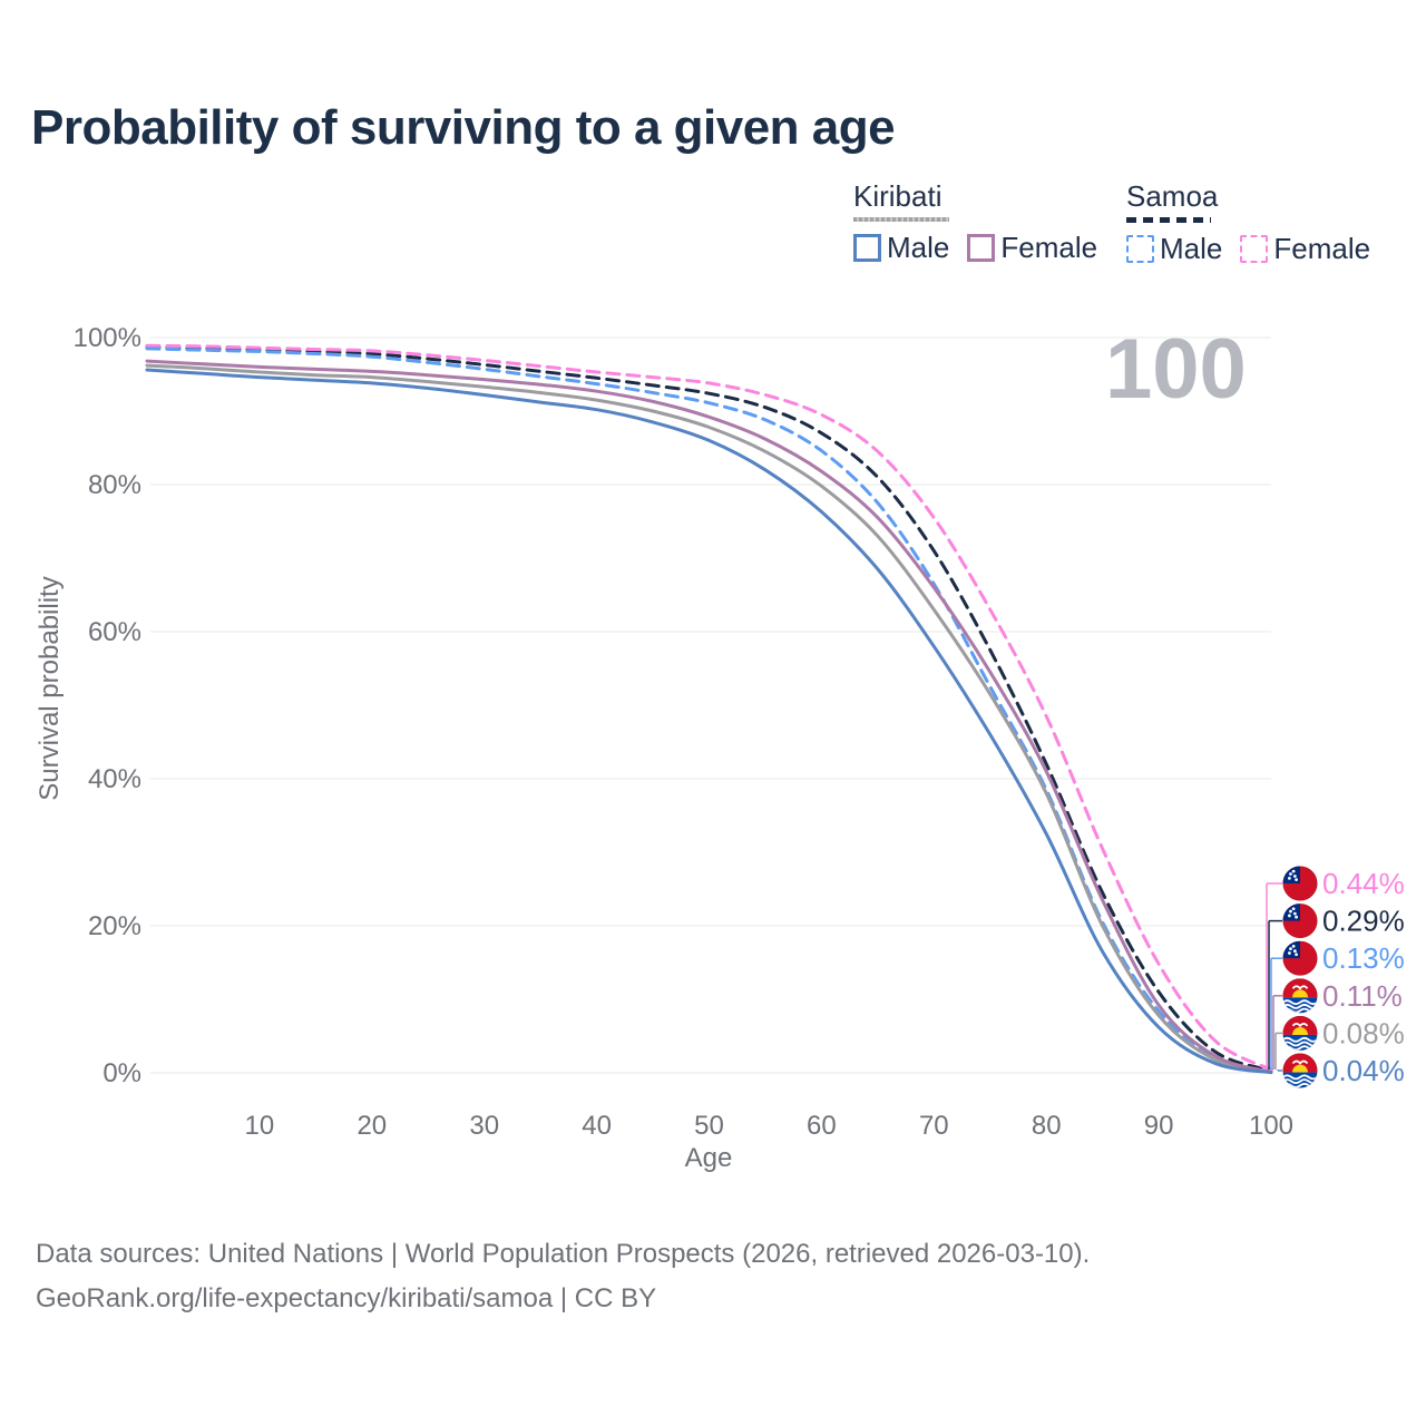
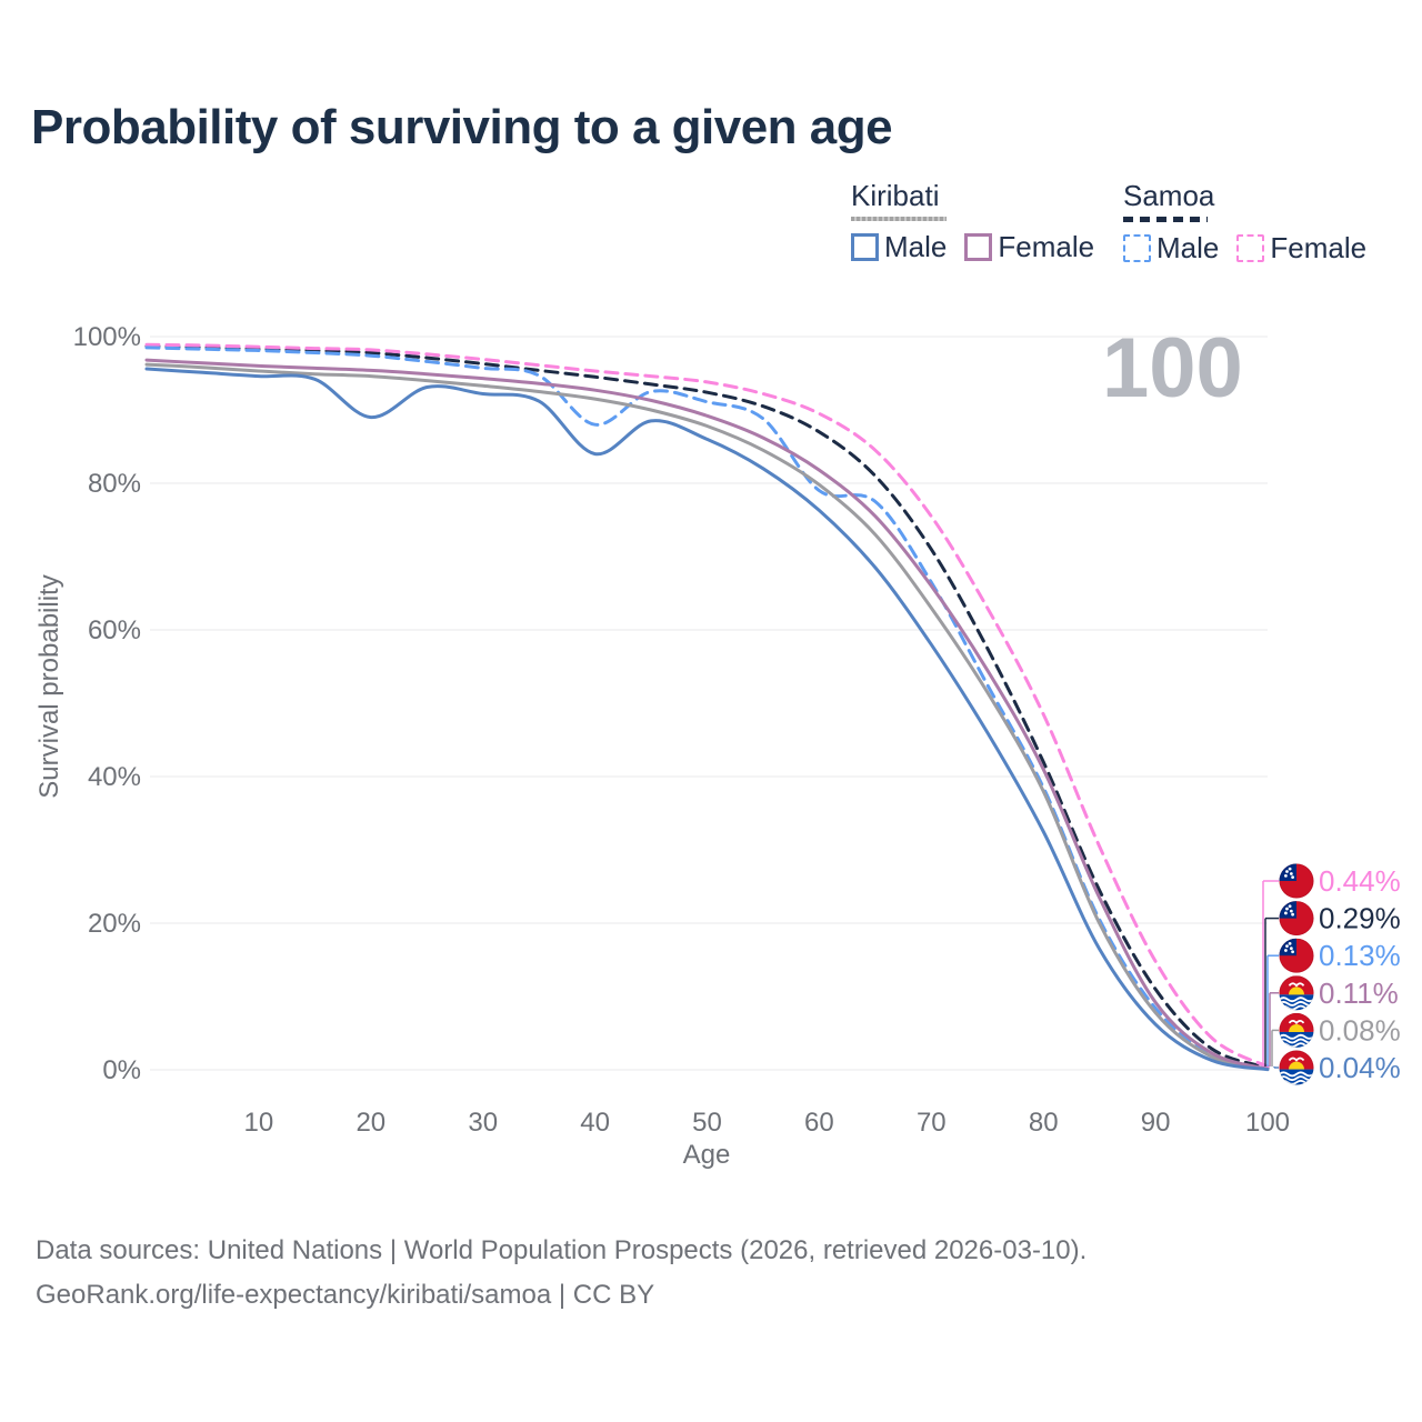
Kiribati Male/20: 94% -> 89%
Samoa Male/40: 94% -> 88%
Kiribati Male/40: 90% -> 84%
Samoa Male/60: 85% -> 79%
